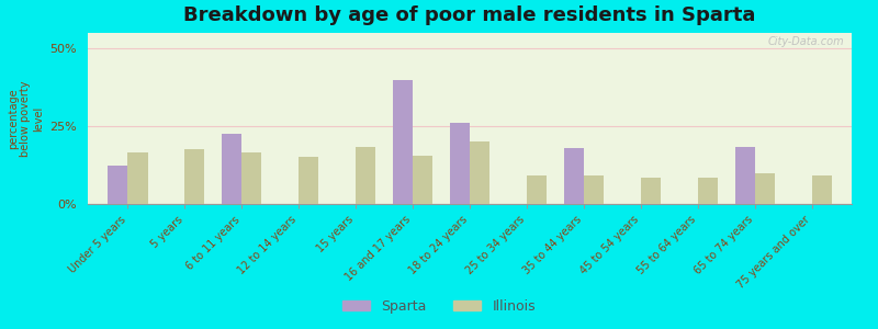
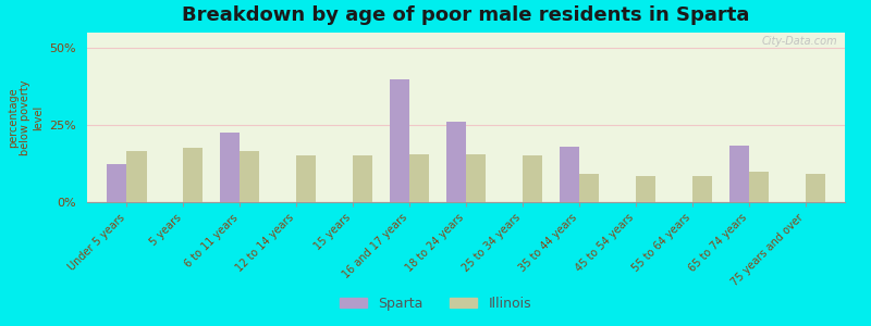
Illinois/15 years: 18.5% -> 15.0%
Illinois/18 to 24 years: 20.0% -> 15.5%
Illinois/25 to 34 years: 9.0% -> 15.0%
